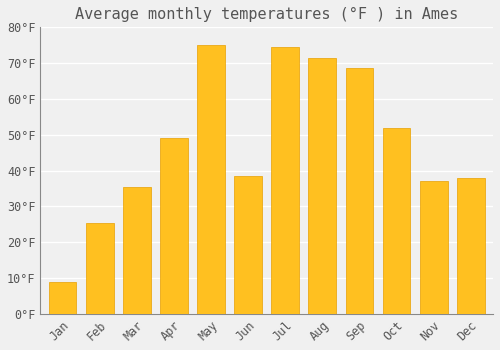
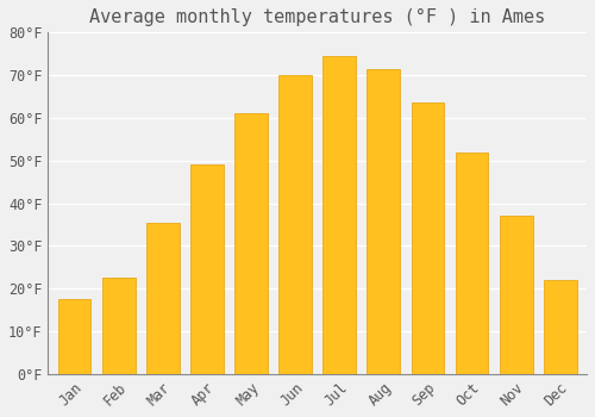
Jan: 9.0°F -> 17.5°F
Feb: 25.5°F -> 22.5°F
May: 75.0°F -> 61.0°F
Jun: 38.5°F -> 70.0°F
Sep: 68.5°F -> 63.5°F
Dec: 38.0°F -> 22.0°F
